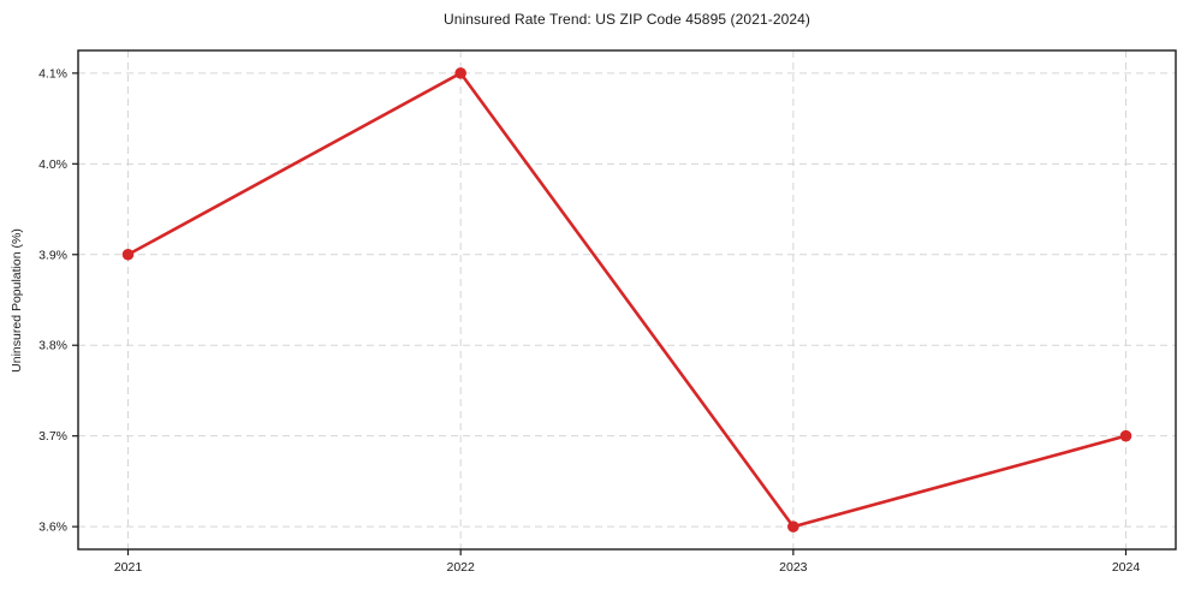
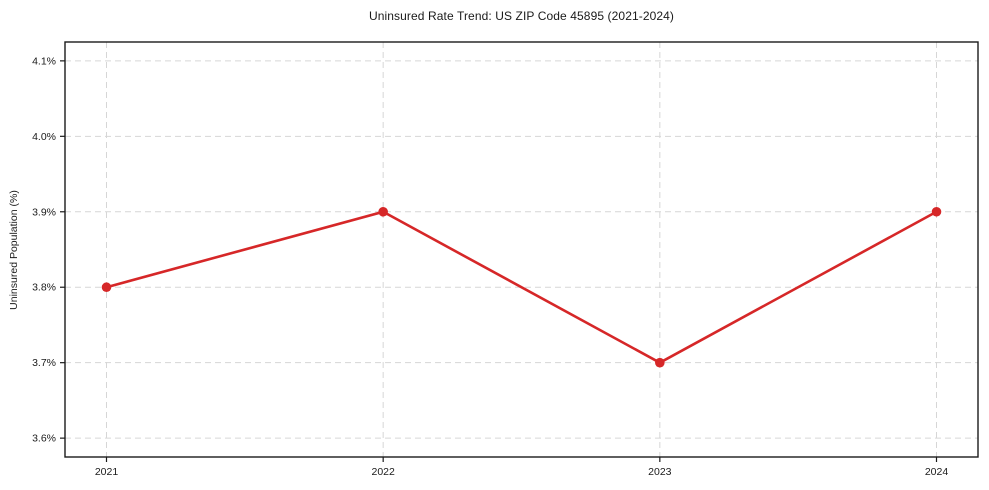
2021: 3.9% -> 3.8%
2022: 4.1% -> 3.9%
2023: 3.6% -> 3.7%
2024: 3.7% -> 3.9%
